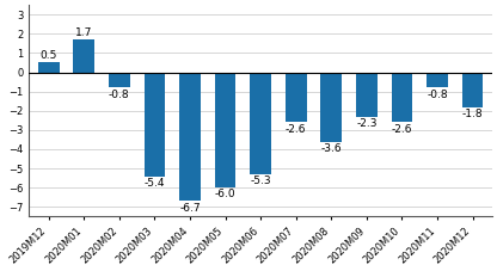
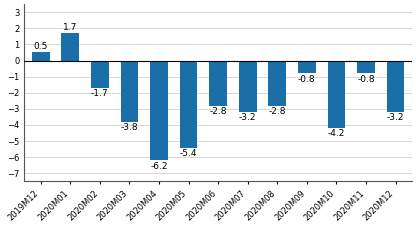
2020M02: -0.8 -> -1.7
2020M03: -5.4 -> -3.8
2020M04: -6.7 -> -6.2
2020M05: -6.0 -> -5.4
2020M06: -5.3 -> -2.8
2020M07: -2.6 -> -3.2
2020M08: -3.6 -> -2.8
2020M09: -2.3 -> -0.8
2020M10: -2.6 -> -4.2
2020M12: -1.8 -> -3.2
